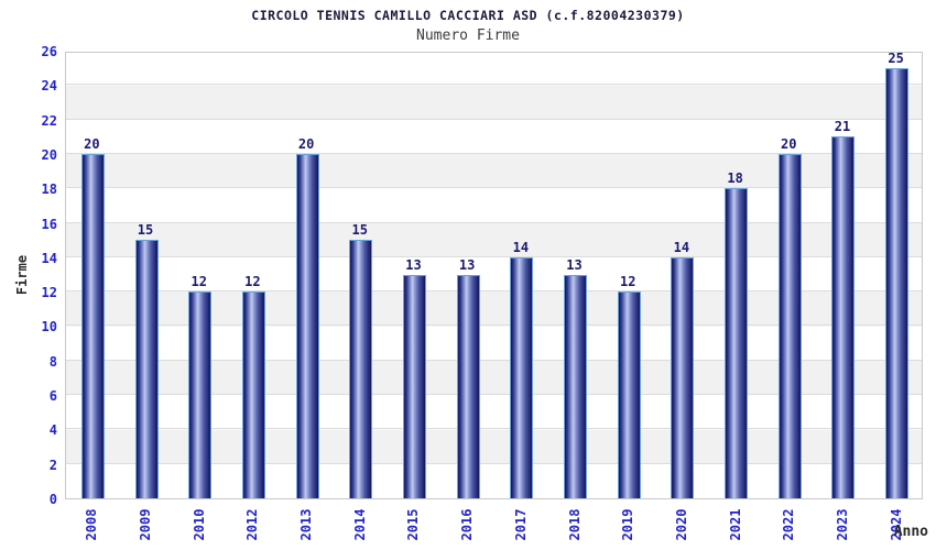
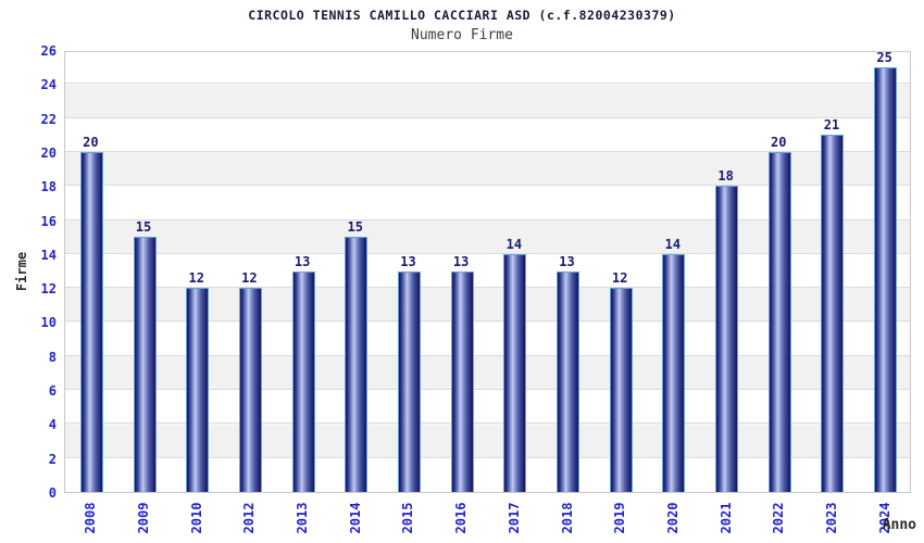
2013: 20 -> 13
